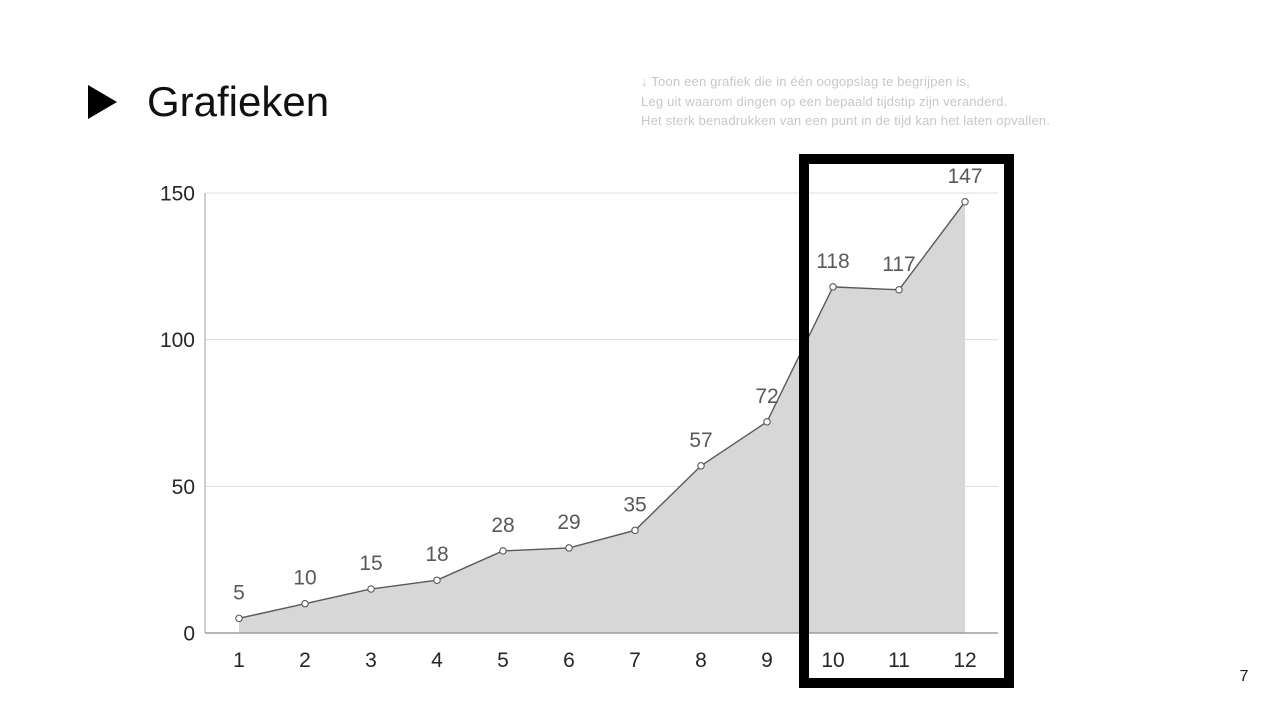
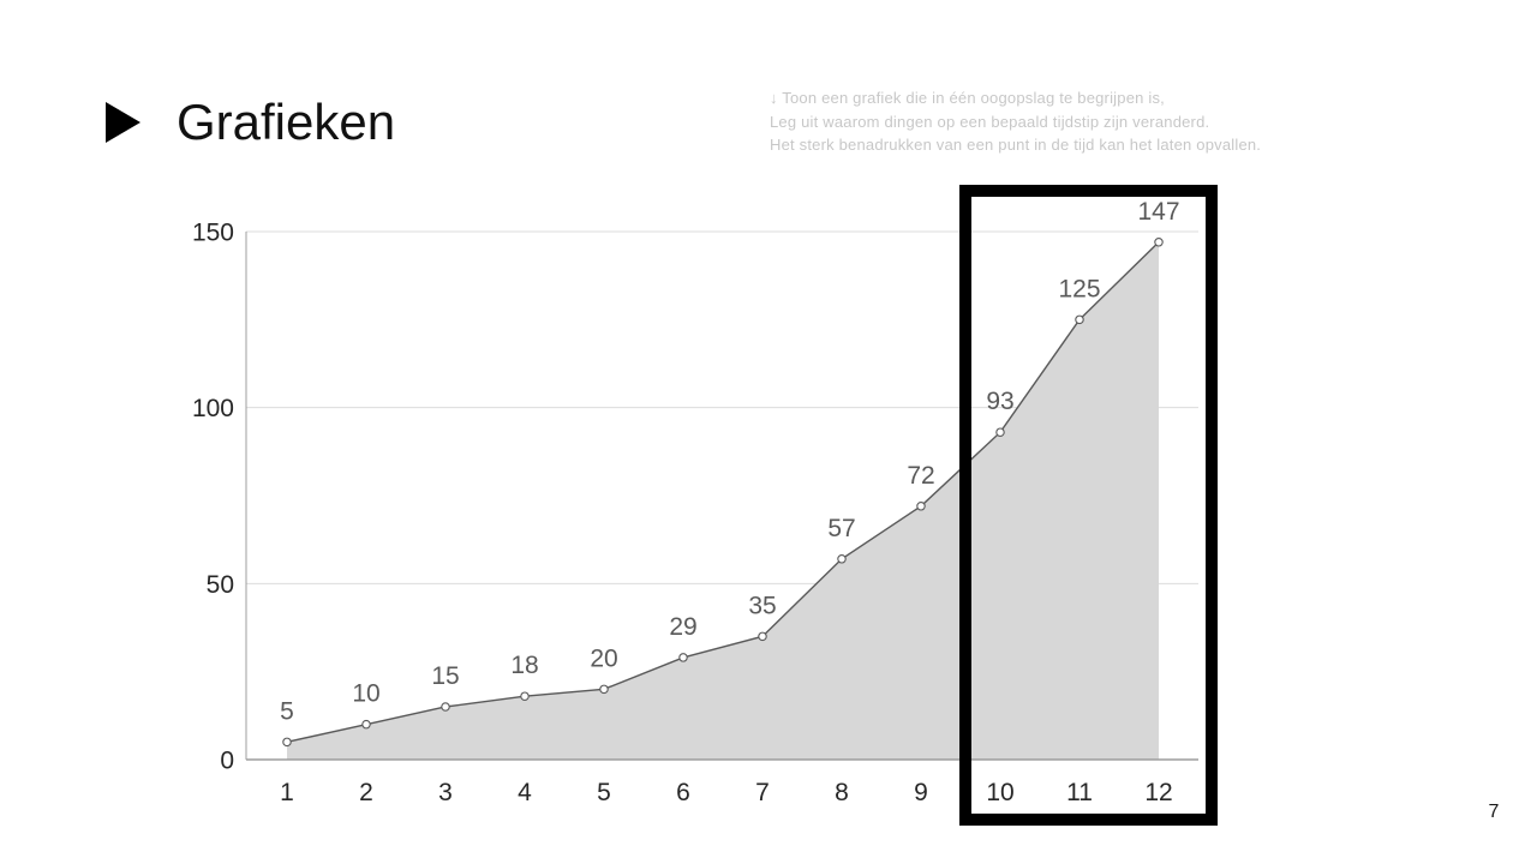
5: 28 -> 20
10: 118 -> 93
11: 117 -> 125
